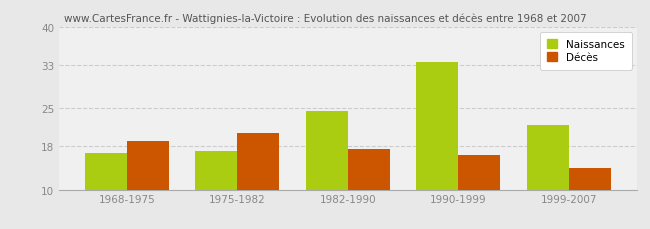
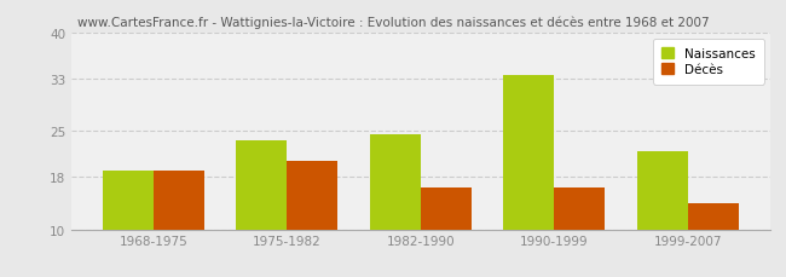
Naissances/1968-1975: 16.8 -> 19.0
Naissances/1975-1982: 17.2 -> 23.5
Décès/1982-1990: 17.6 -> 16.5
